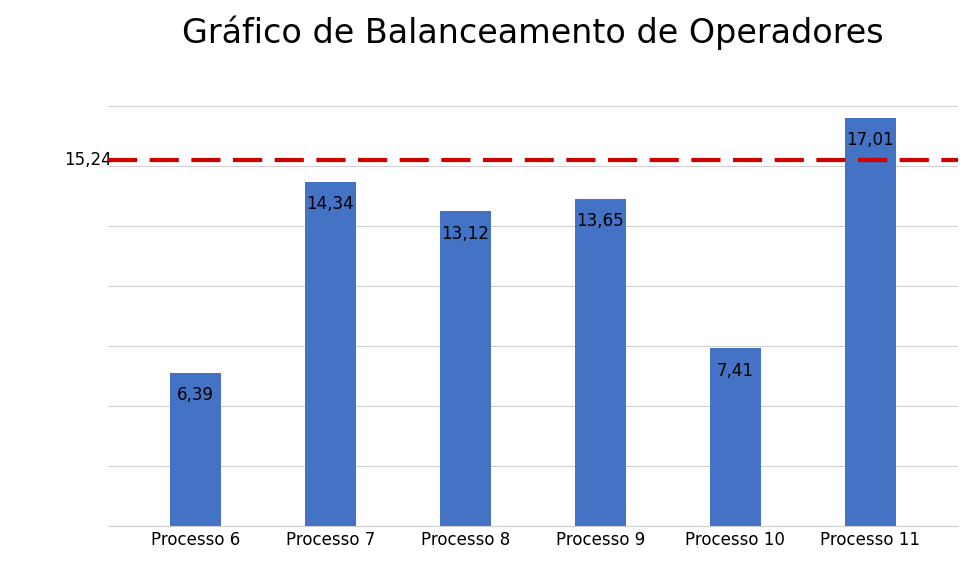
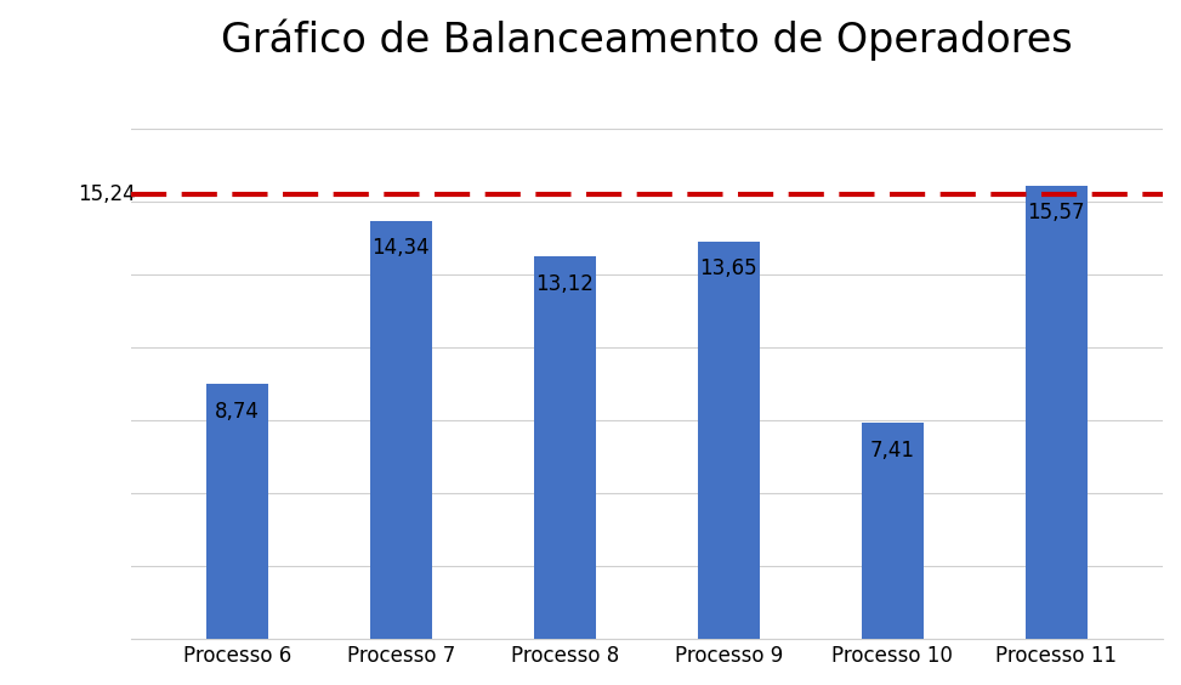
Processo 6: 6,39 -> 8,74
Processo 11: 17,01 -> 15,57
